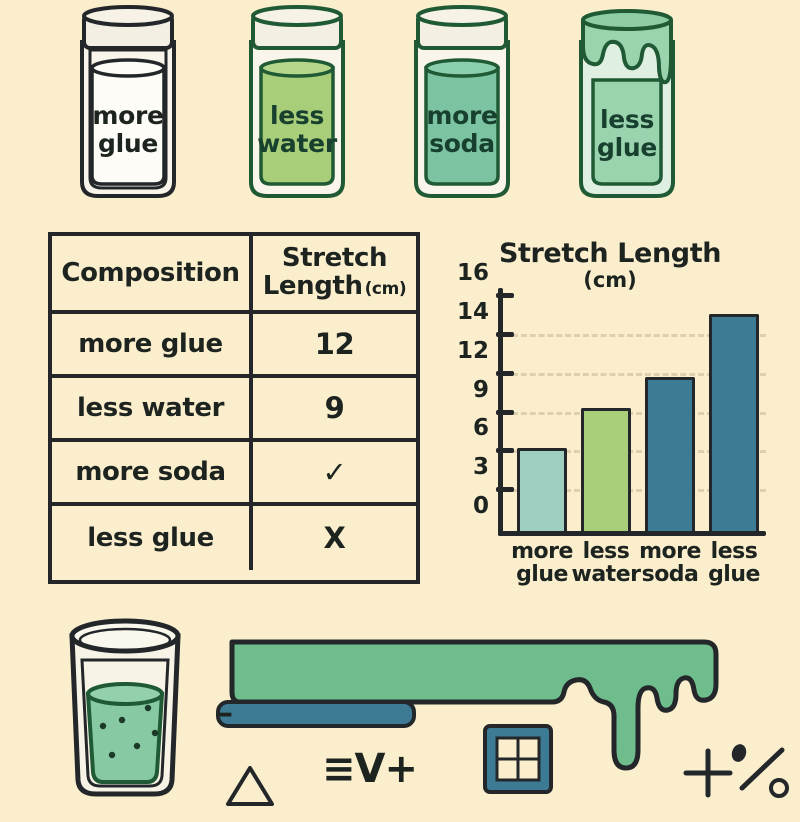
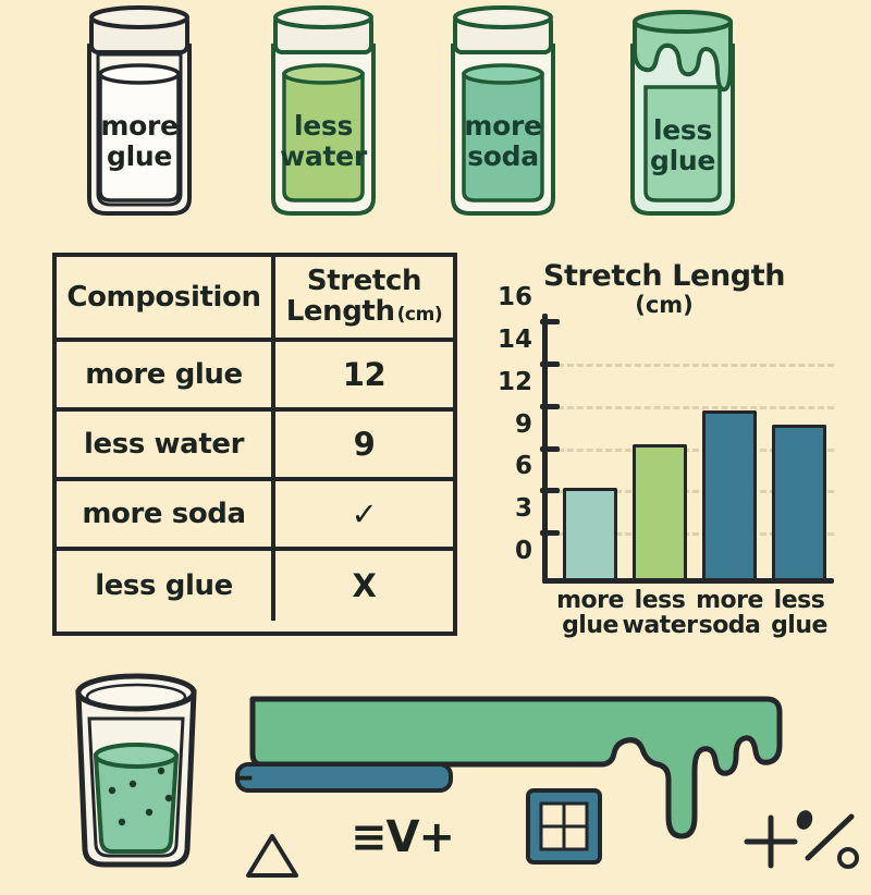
less glue: 14.9 -> 10.5
